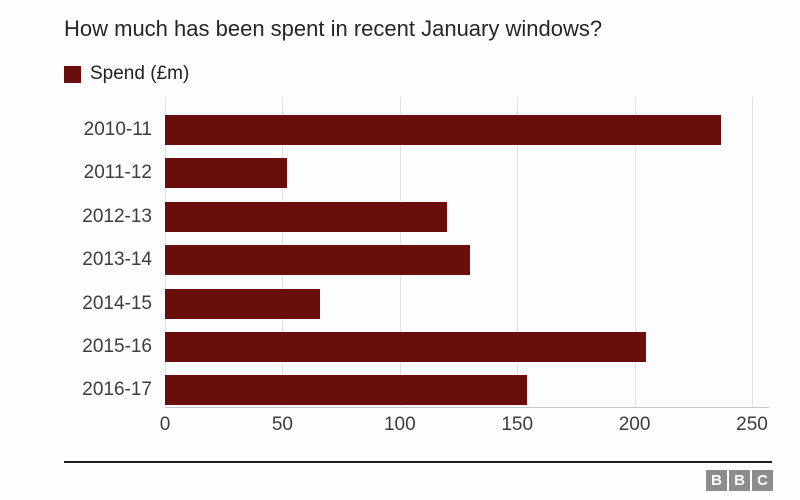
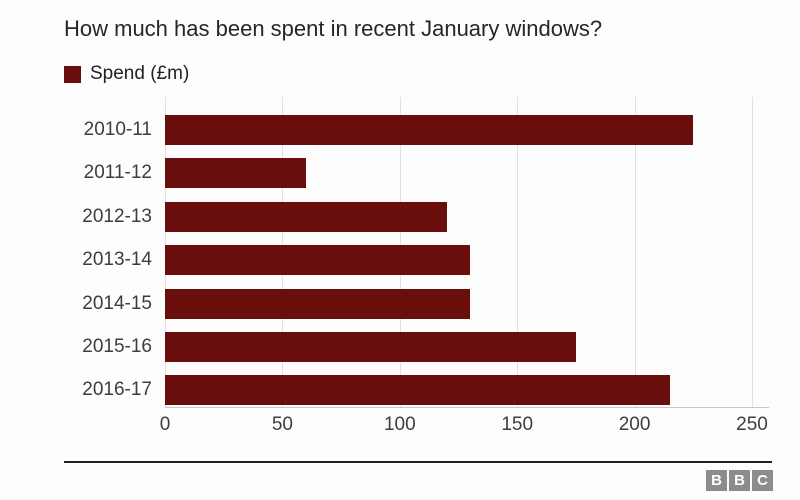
2010-11: 237 -> 225
2011-12: 52 -> 60
2014-15: 66 -> 130
2015-16: 205 -> 175
2016-17: 154 -> 215
